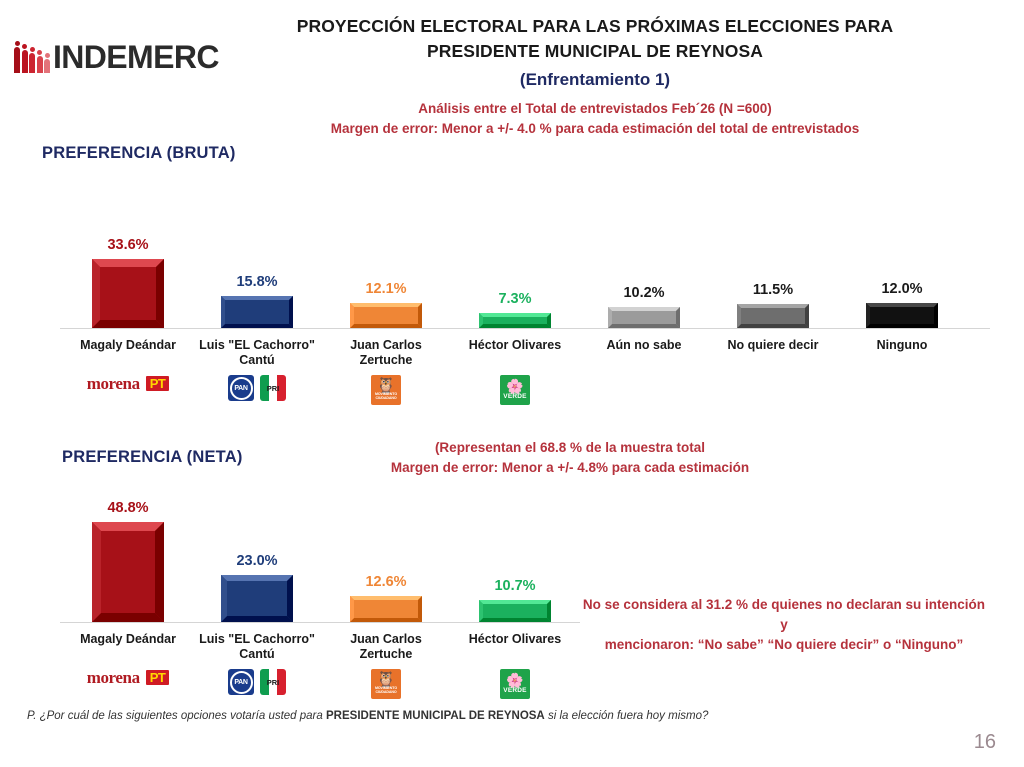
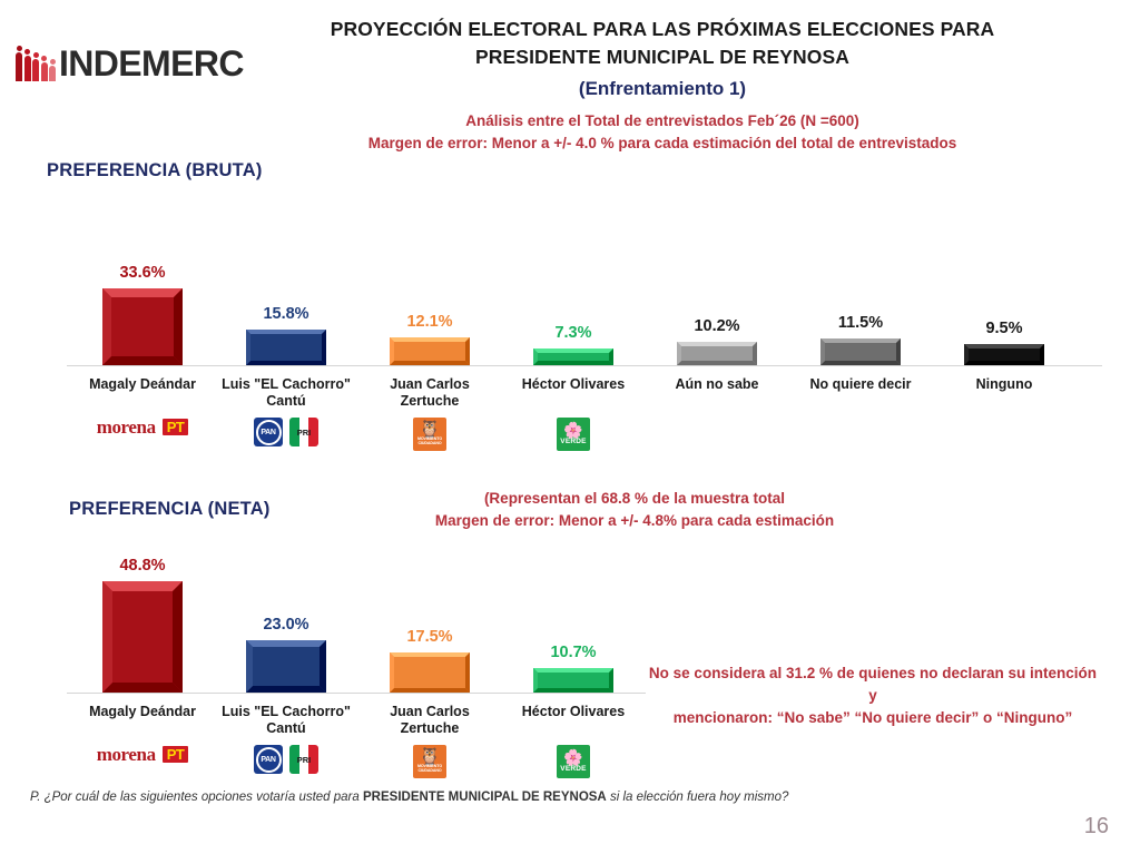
PREFERENCIA (BRUTA)/Ninguno: 12.0% -> 9.5%
PREFERENCIA (NETA)/Juan Carlos Zertuche: 12.6% -> 17.5%
